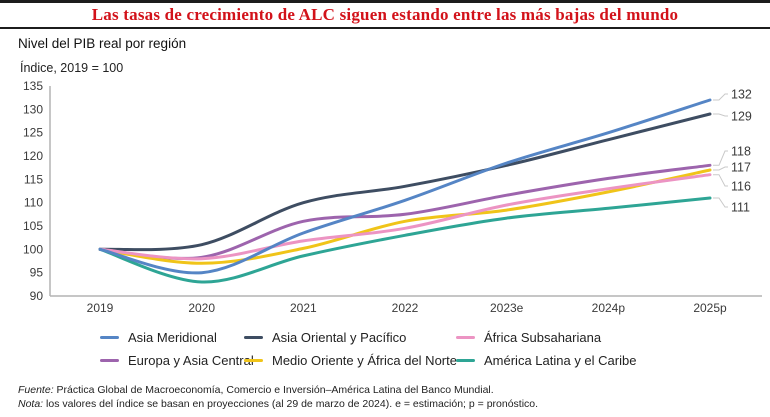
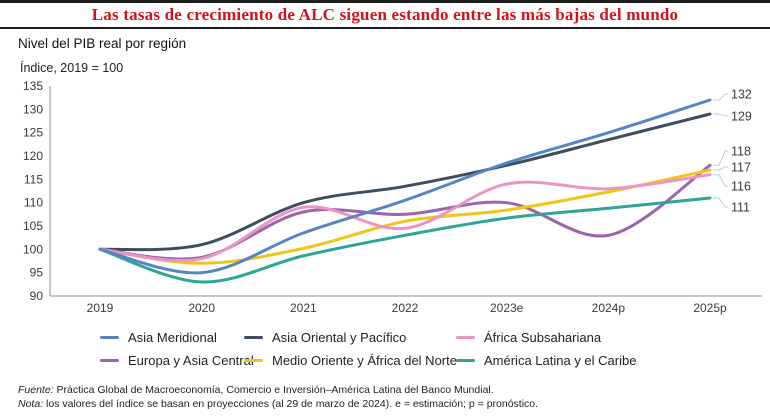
África Subsahariana/2021: 102 -> 109
Europa y Asia Central/2021: 106 -> 108
África Subsahariana/2023e: 110 -> 114
Europa y Asia Central/2023e: 112 -> 110
Europa y Asia Central/2024p: 115 -> 103
